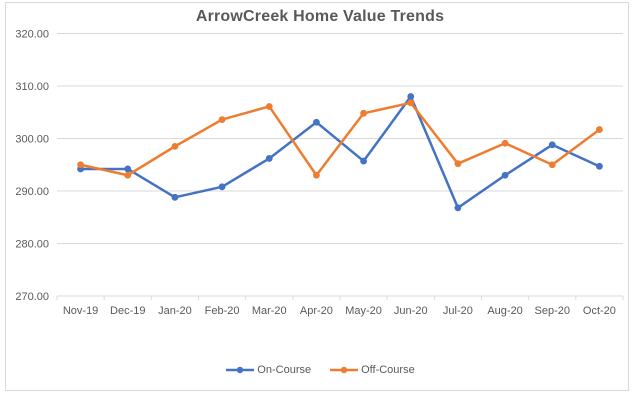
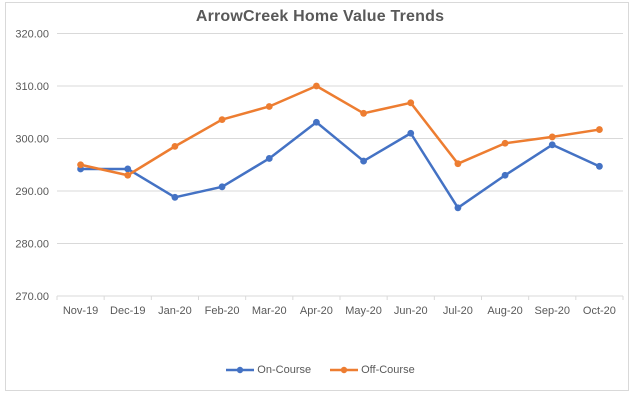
Off-Course/Apr-20: 293 -> 310
On-Course/Jun-20: 308 -> 301
Off-Course/Sep-20: 295 -> 300
